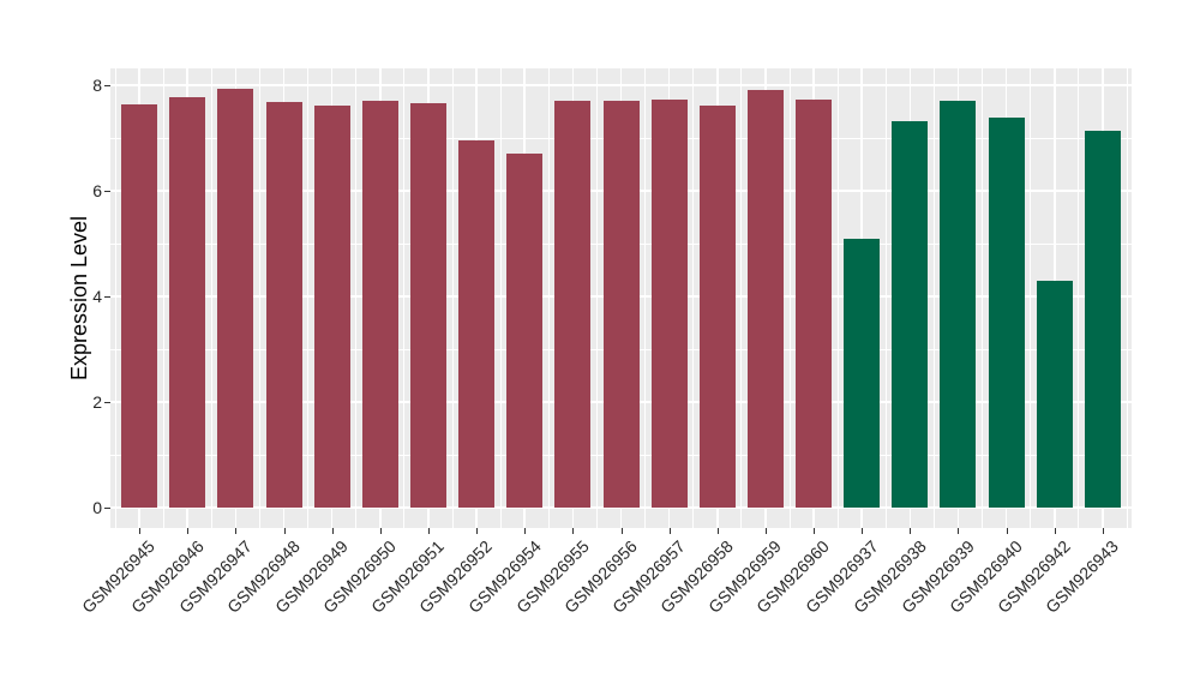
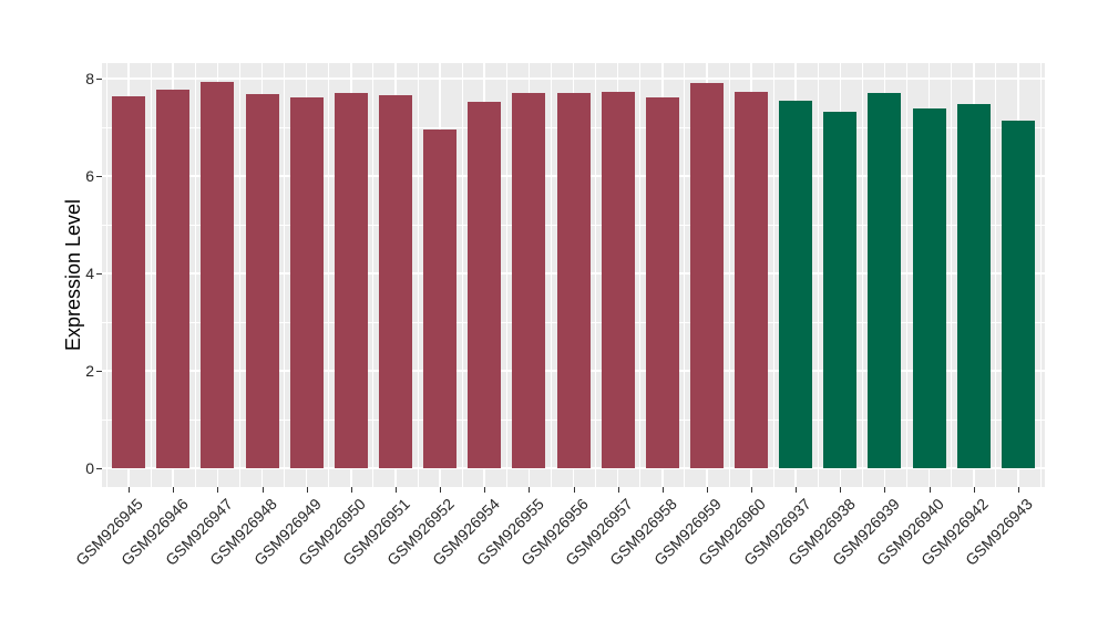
GSM926954: 6.7 -> 7.5
GSM926937: 5.1 -> 7.5
GSM926942: 4.3 -> 7.5
